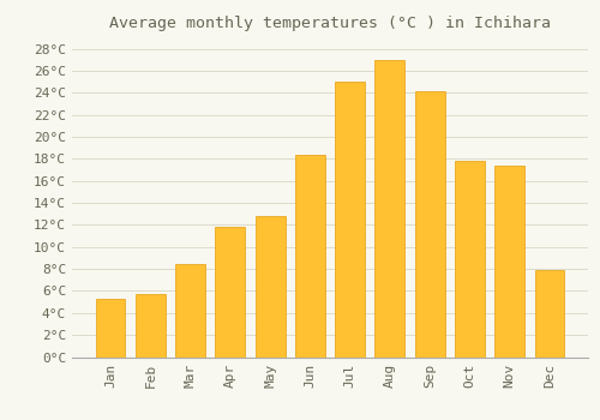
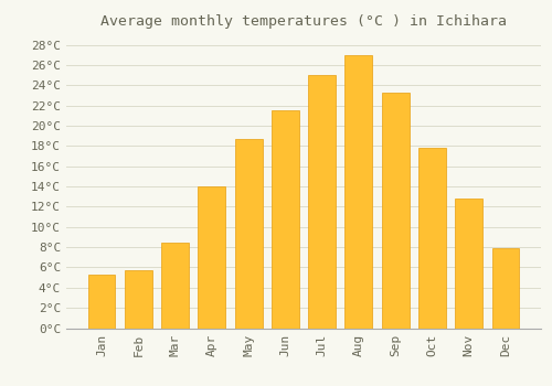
Apr: 11.8°C -> 14.0°C
May: 12.8°C -> 18.7°C
Jun: 18.4°C -> 21.5°C
Sep: 24.2°C -> 23.3°C
Nov: 17.4°C -> 12.8°C
